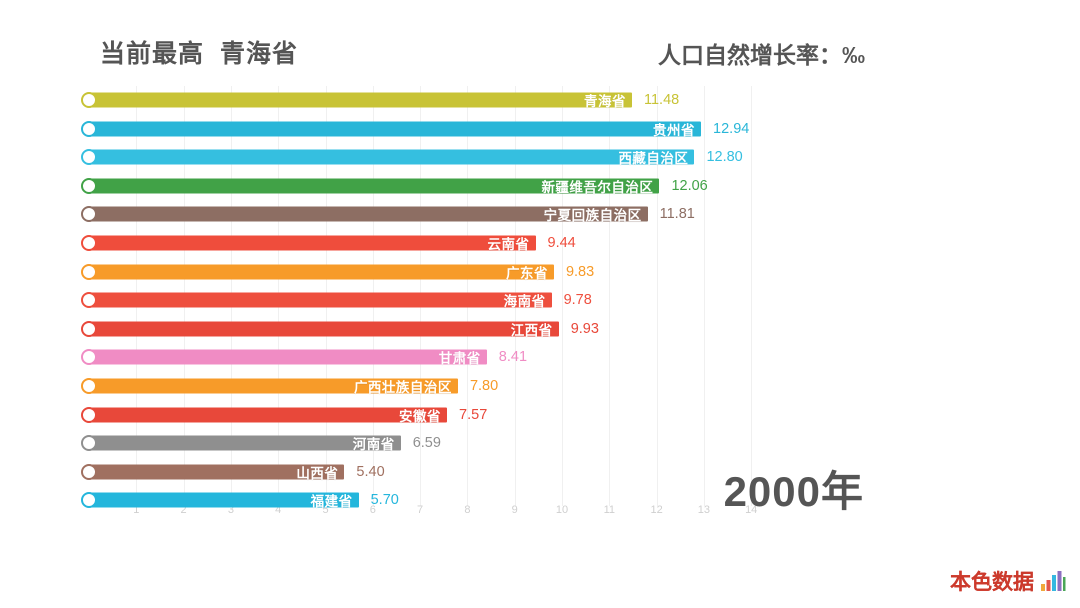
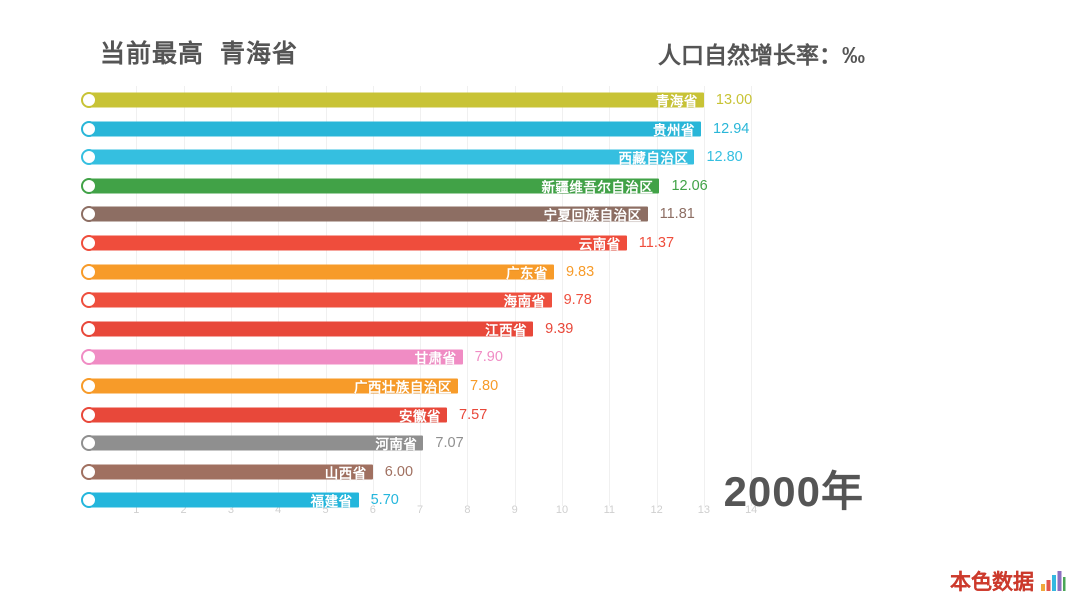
青海省: 11.48 -> 13.00
云南省: 9.44 -> 11.37
江西省: 9.93 -> 9.39
甘肃省: 8.41 -> 7.90
河南省: 6.59 -> 7.07
山西省: 5.40 -> 6.00
